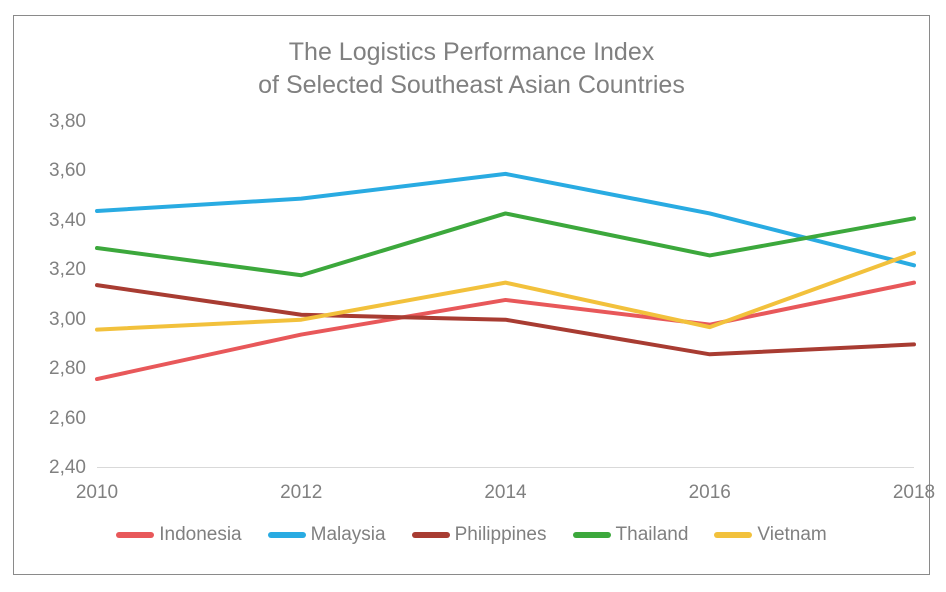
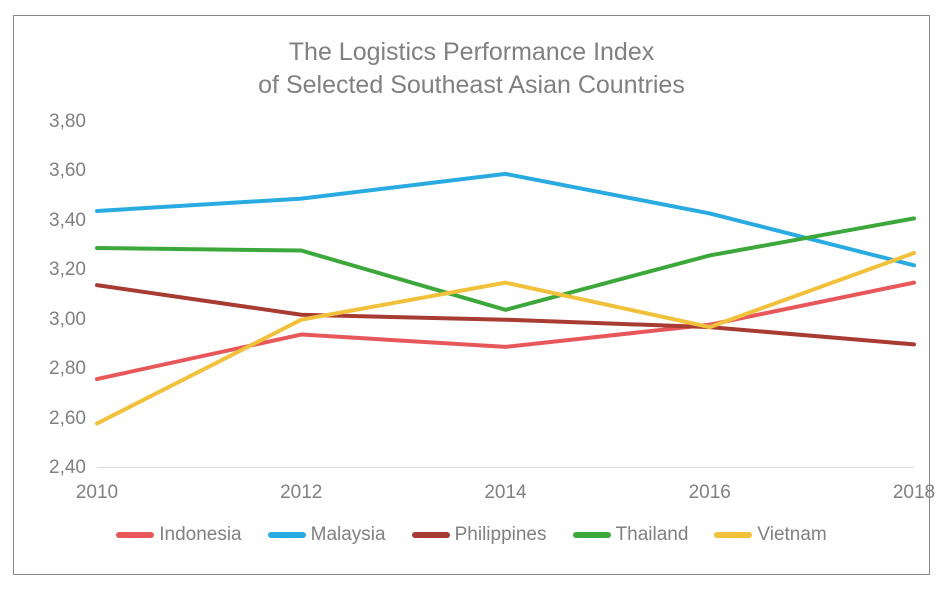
Vietnam/2010: 2,96 -> 2,58
Thailand/2012: 3,18 -> 3,28
Indonesia/2014: 3,08 -> 2,89
Thailand/2014: 3,43 -> 3,04
Philippines/2016: 2,86 -> 2,97
